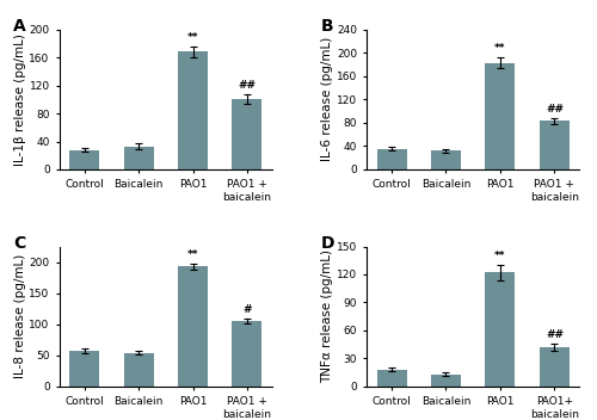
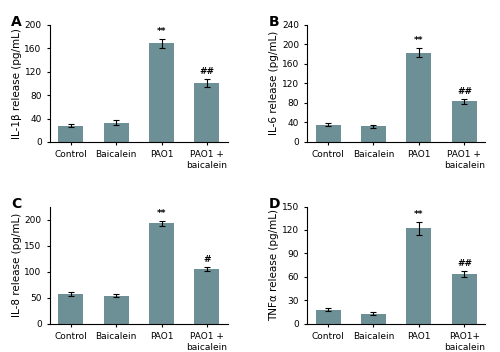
PAO1+ baicalein: 42 -> 64
